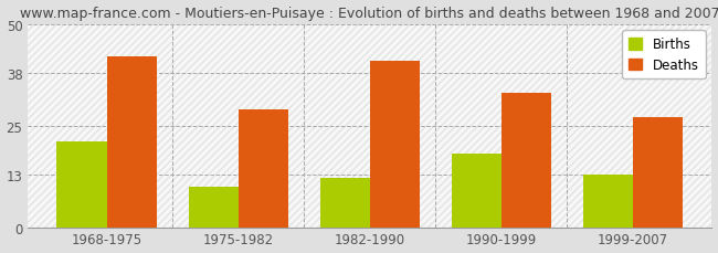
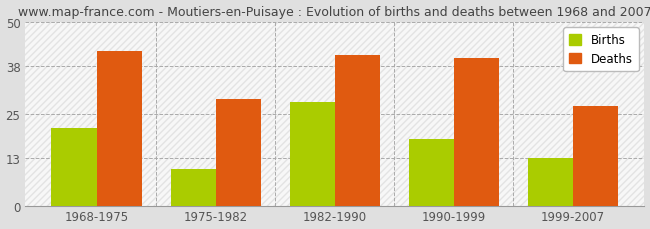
Births/1982-1990: 12 -> 28
Deaths/1990-1999: 33 -> 40
